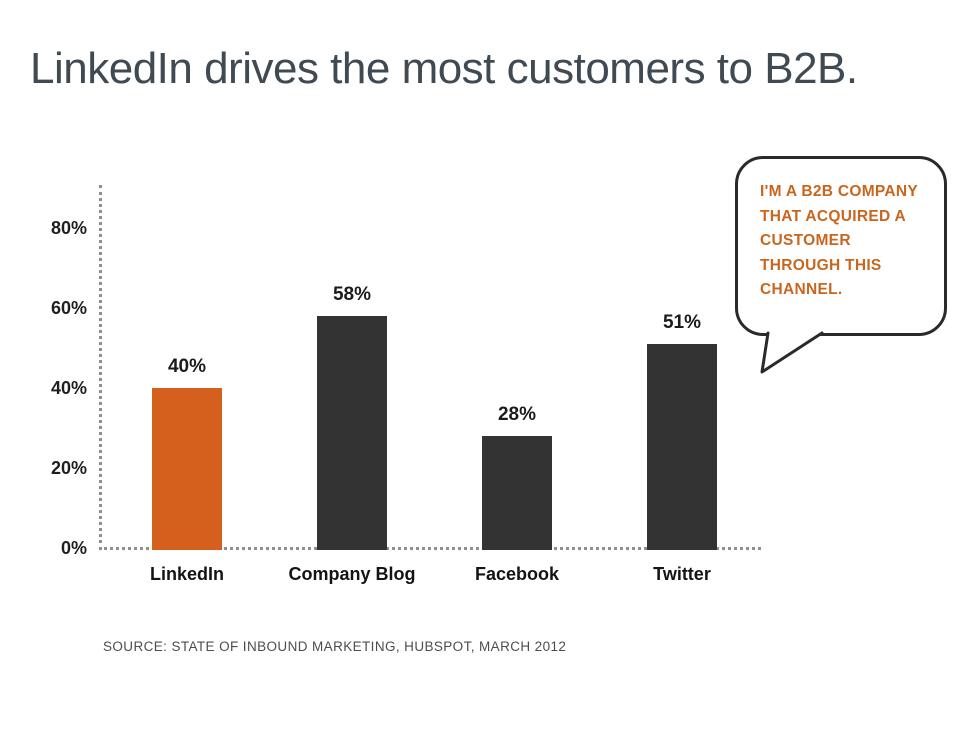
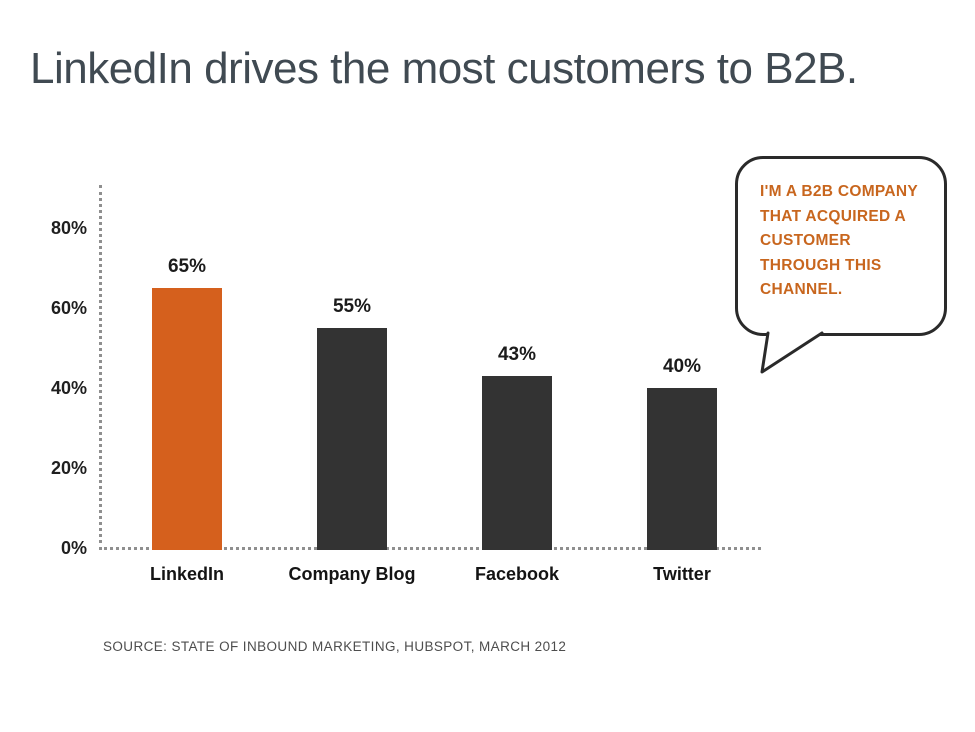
LinkedIn: 40% -> 65%
Company Blog: 58% -> 55%
Facebook: 28% -> 43%
Twitter: 51% -> 40%
